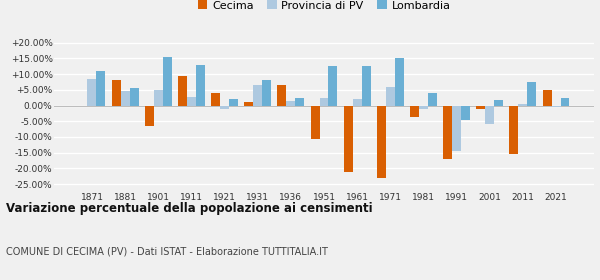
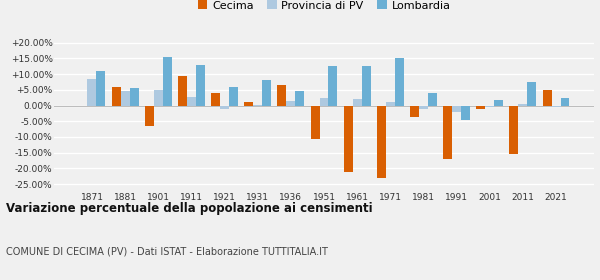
Cecima/1881: 8.0% -> 6.0%
Lombardia/1921: 2.0% -> 6.0%
Provincia di PV/1931: 6.5% -> 0.2%
Lombardia/1936: 2.5% -> 4.5%
Provincia di PV/1971: 6.0% -> 1.2%
Provincia di PV/1991: -14.5% -> -2.0%
Provincia di PV/2001: -6.0% -> -0.5%
